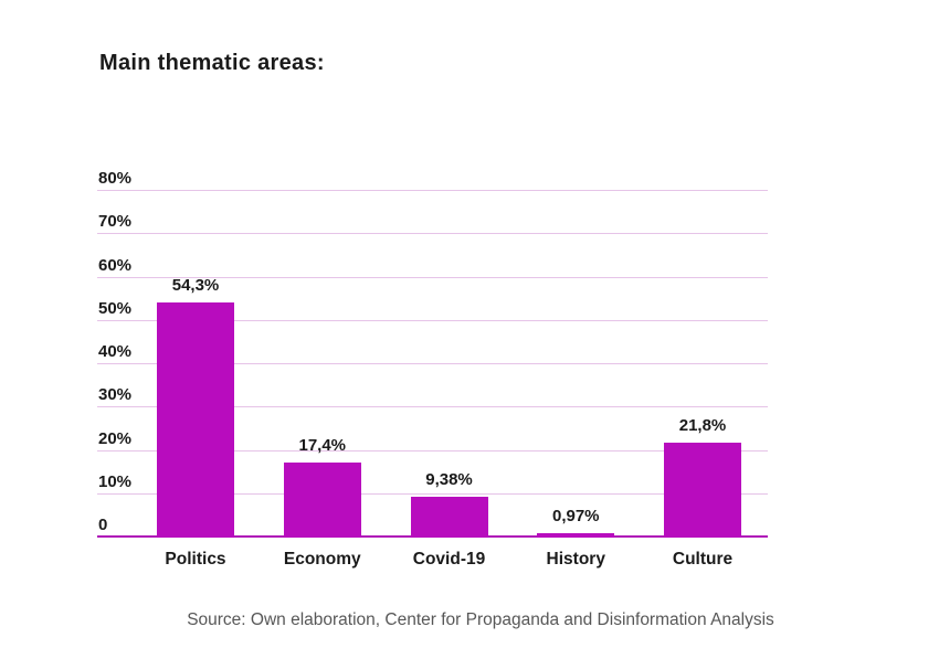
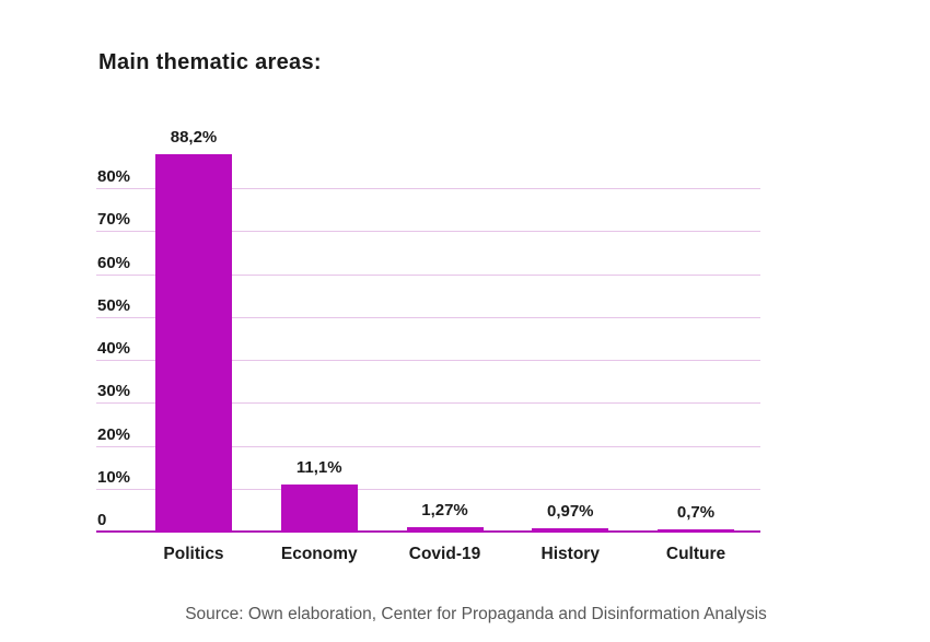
Politics: 54,3% -> 88,2%
Economy: 17,4% -> 11,1%
Covid-19: 9,38% -> 1,27%
Culture: 21,8% -> 0,7%
